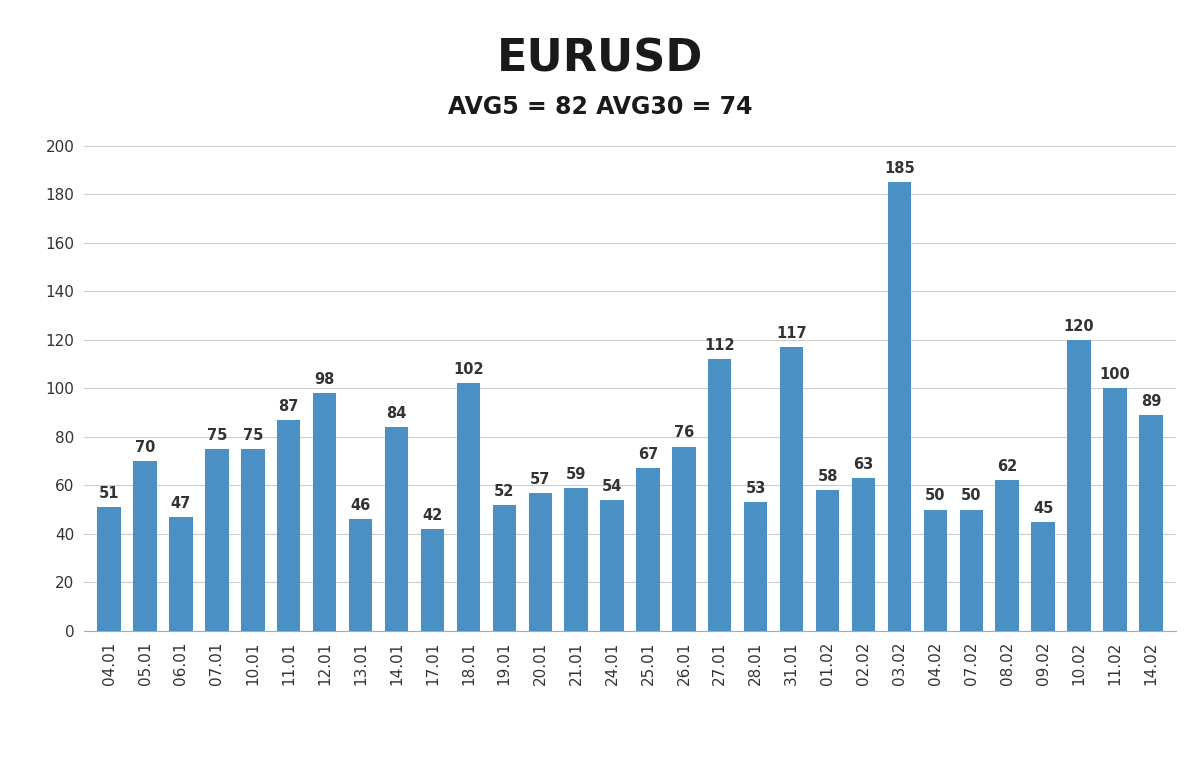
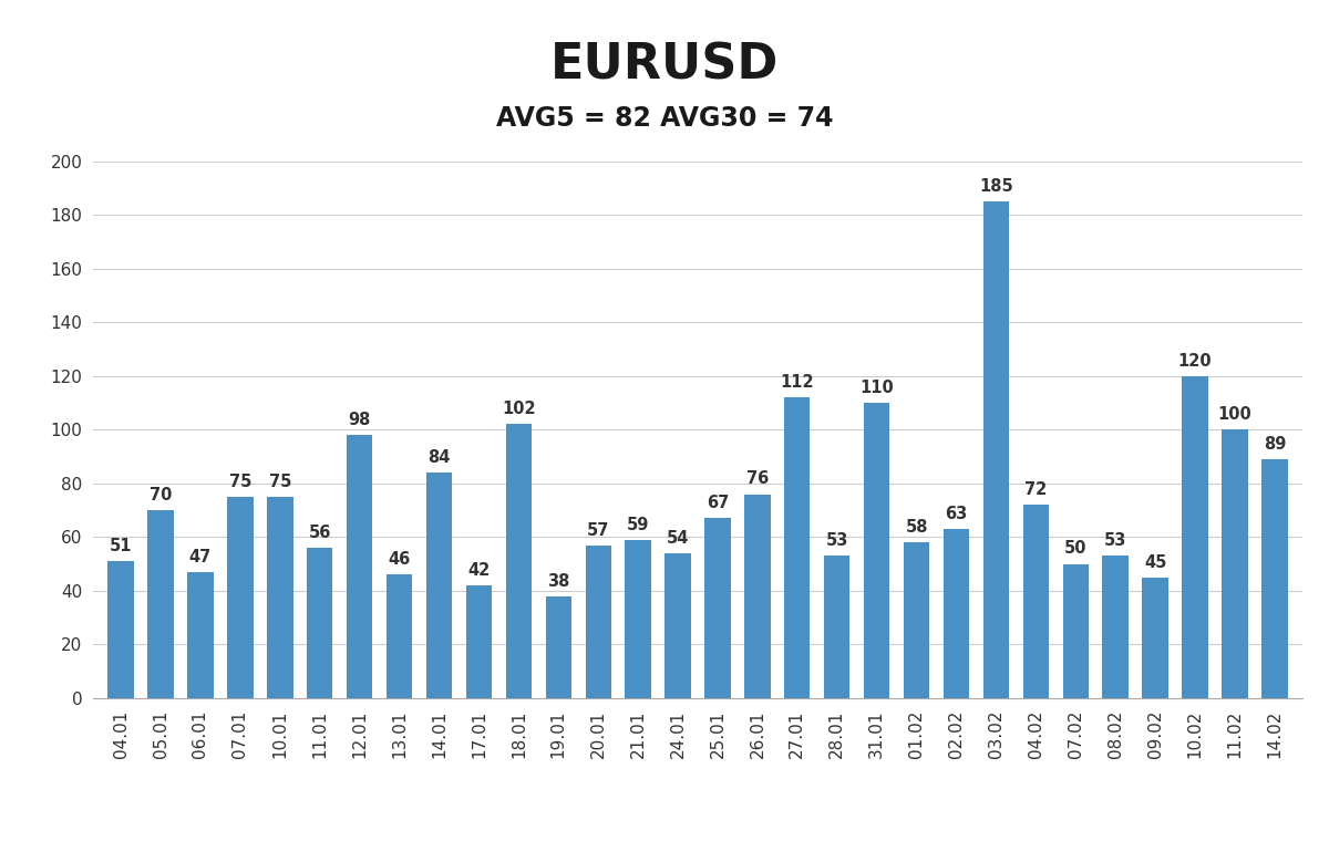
11.01: 87 -> 56
19.01: 52 -> 38
31.01: 117 -> 110
04.02: 50 -> 72
08.02: 62 -> 53
